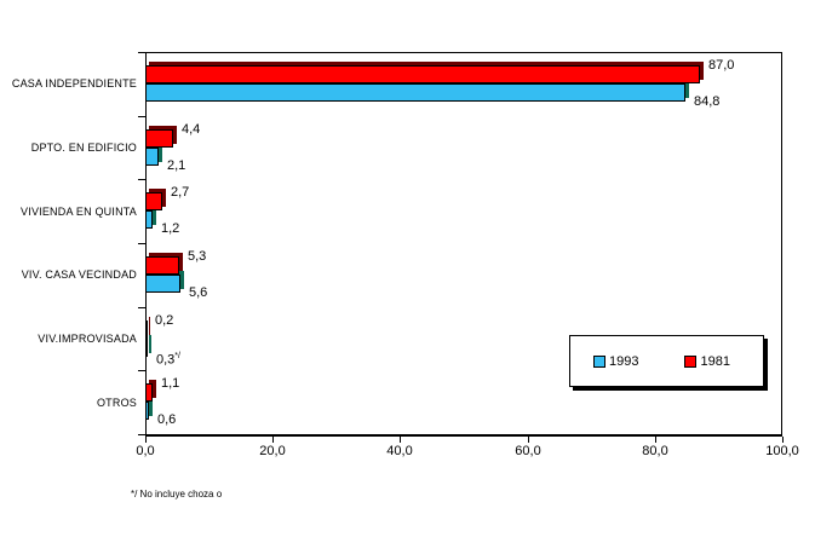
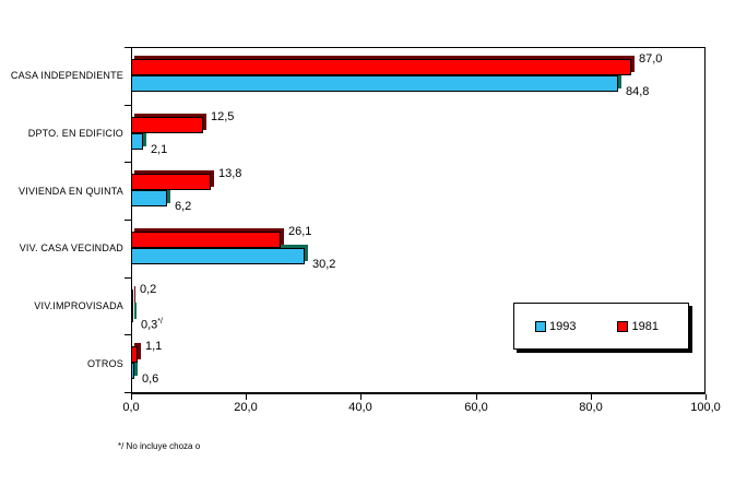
1981/DPTO. EN EDIFICIO: 4,4 -> 12,5
1981/VIVIENDA EN QUINTA: 2,7 -> 13,8
1993/VIVIENDA EN QUINTA: 1,2 -> 6,2
1981/VIV. CASA VECINDAD: 5,3 -> 26,1
1993/VIV. CASA VECINDAD: 5,6 -> 30,2
